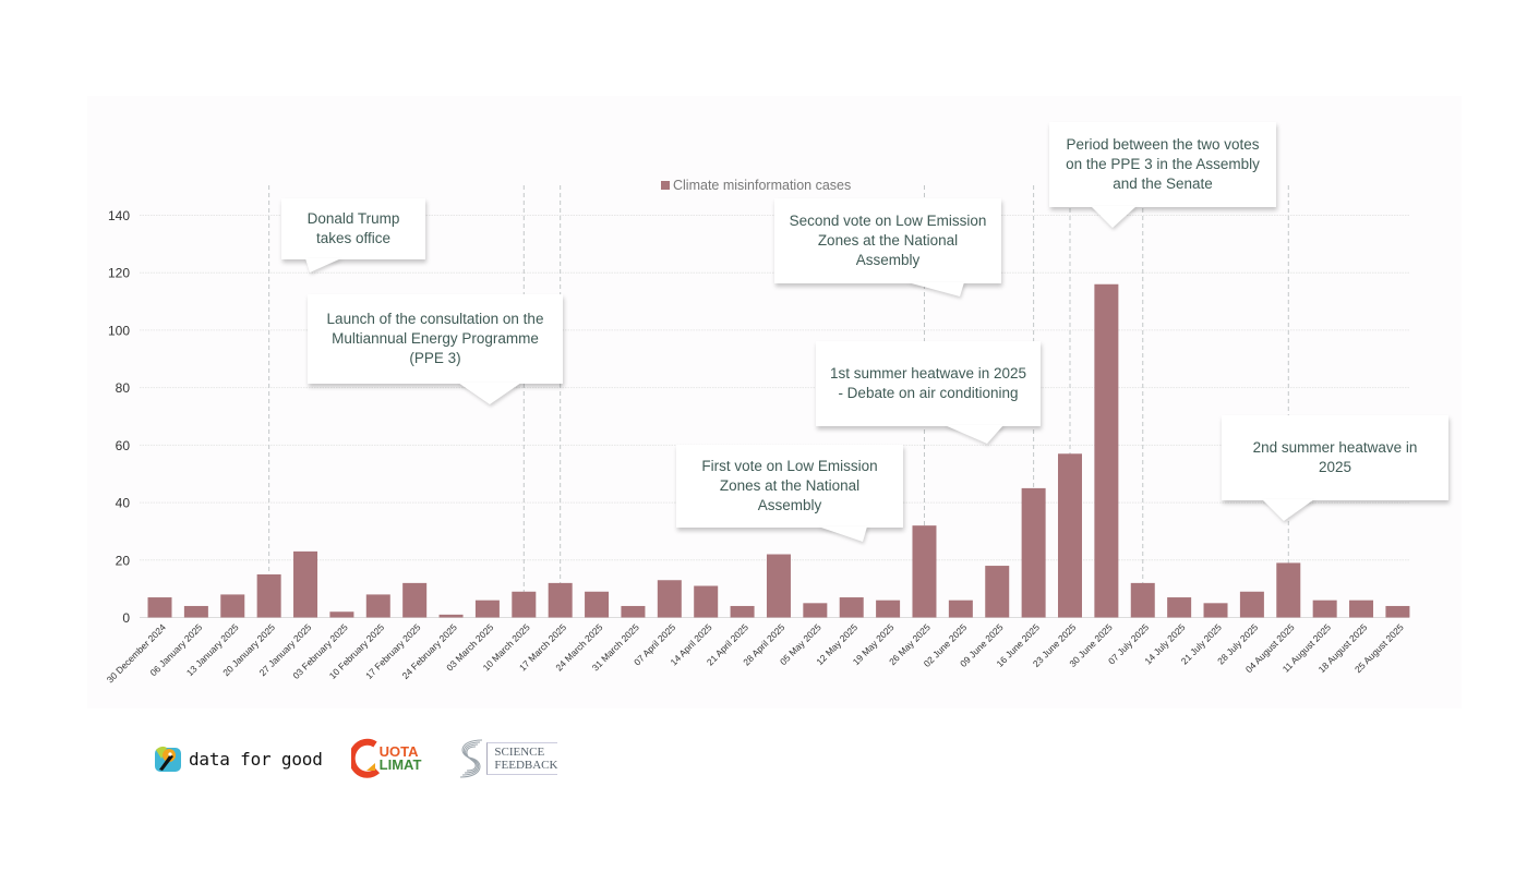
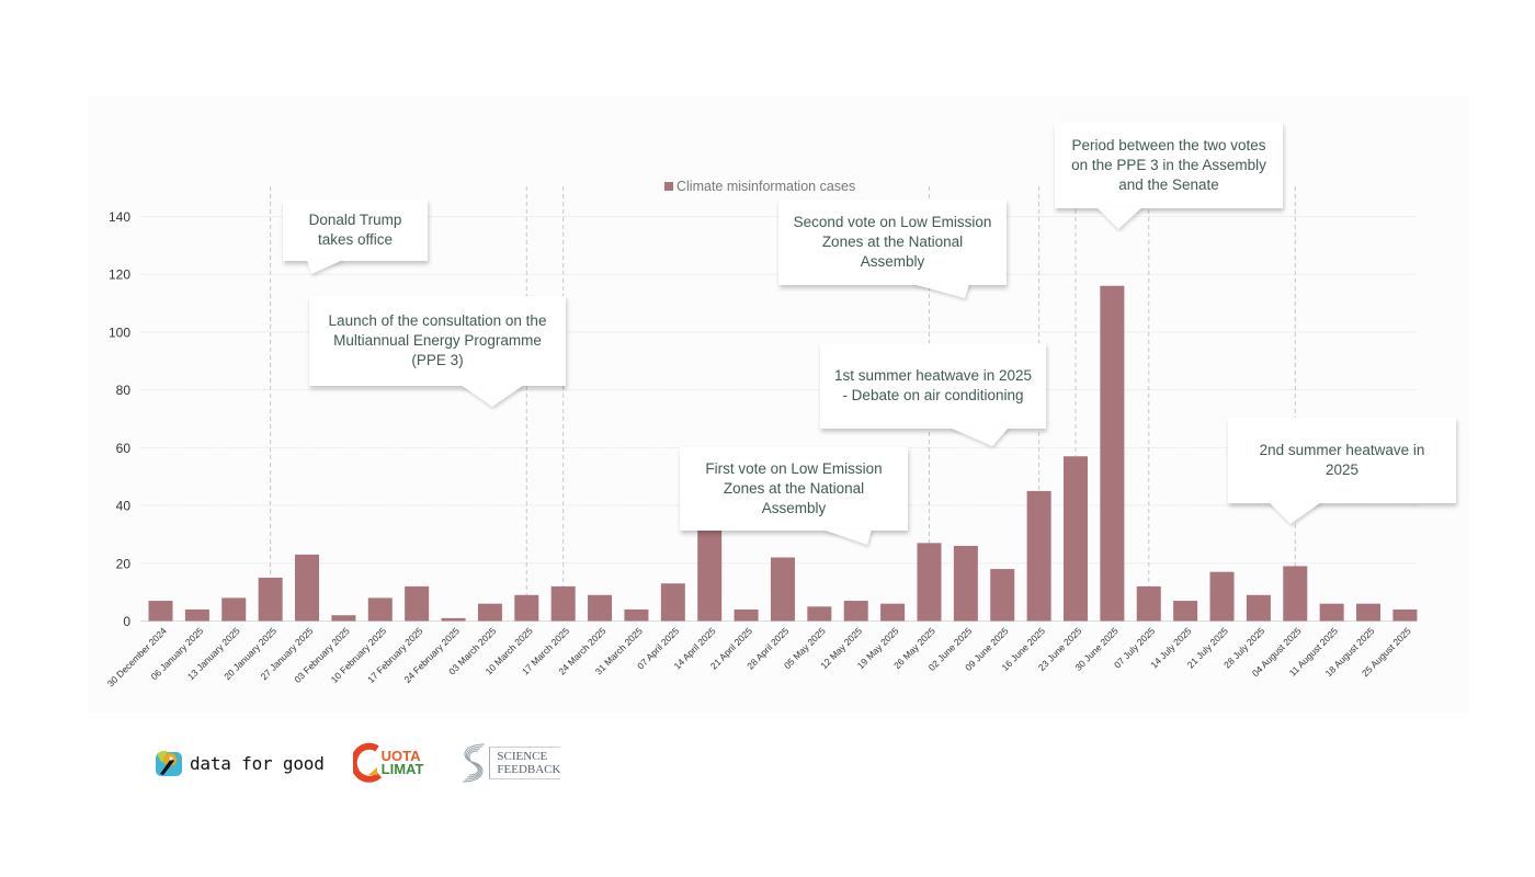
14 April 2025: 11 -> 41
26 May 2025: 32 -> 27
02 June 2025: 6 -> 26
21 July 2025: 5 -> 17
